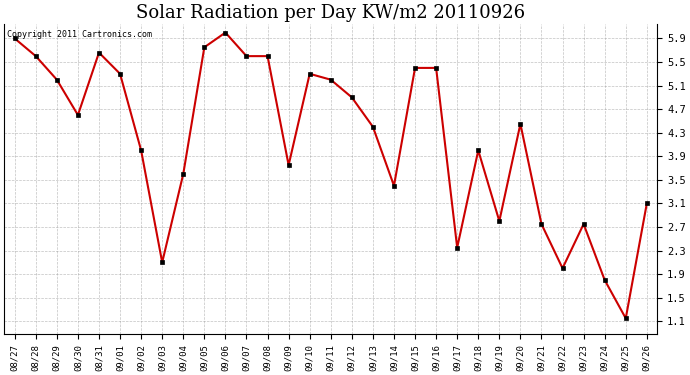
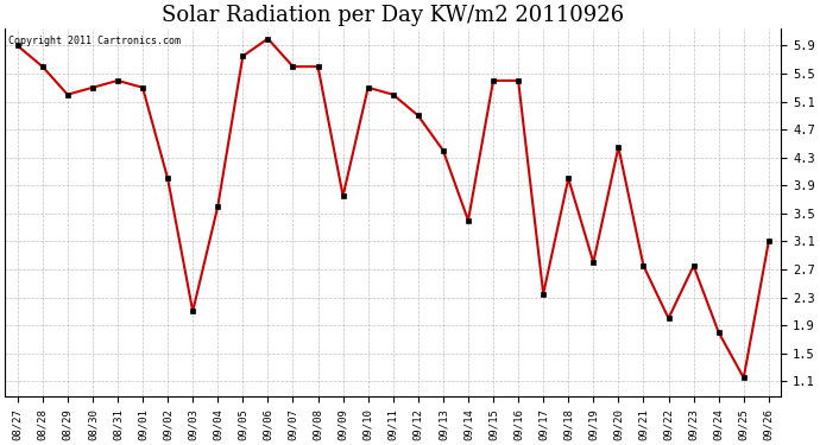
08/30: 4.60 -> 5.30
08/31: 5.66 -> 5.40
